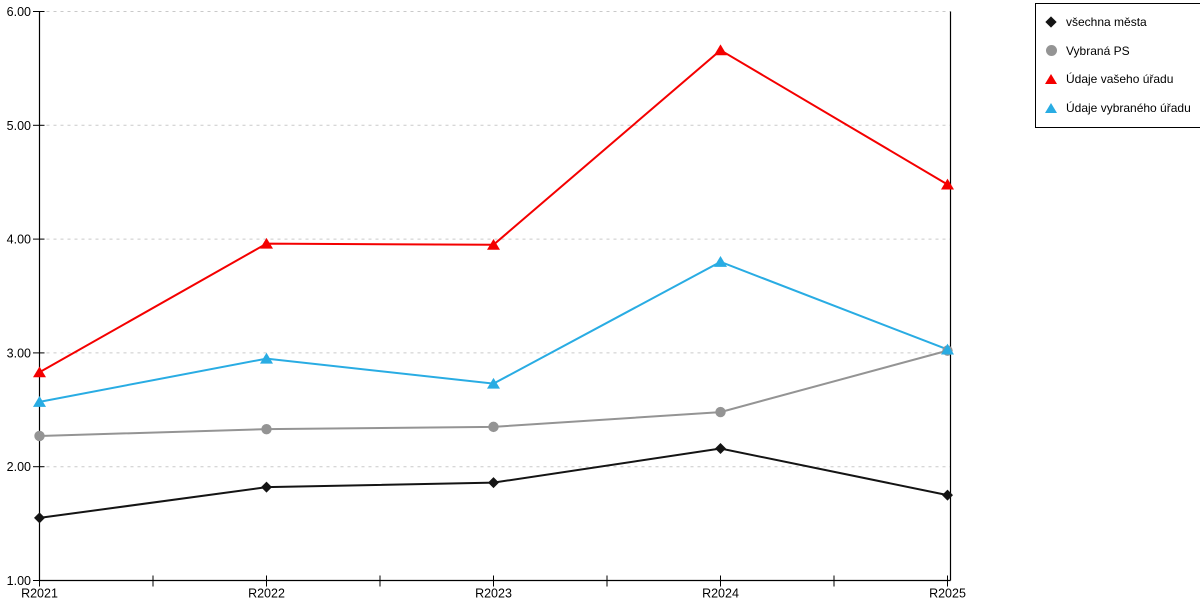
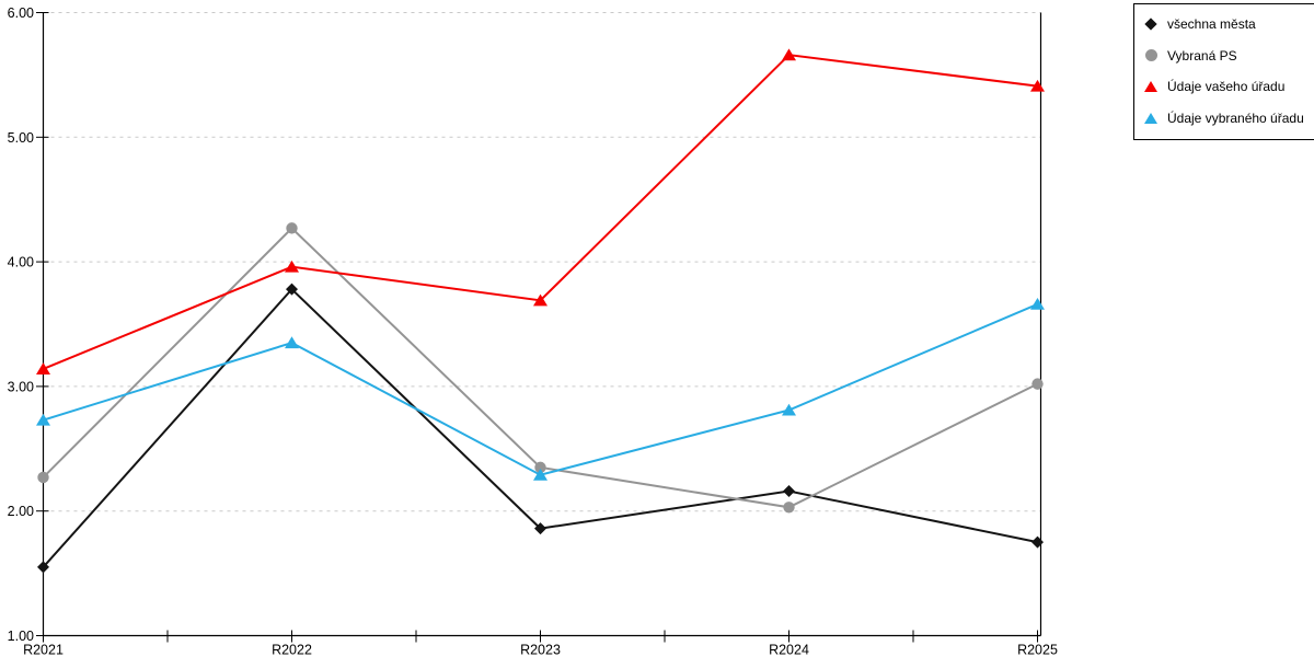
Údaje vašeho úřadu/R2021: 2.83 -> 3.14
Údaje vybraného úřadu/R2021: 2.57 -> 2.73
všechna města/R2022: 1.82 -> 3.78
Vybraná PS/R2022: 2.33 -> 4.27
Údaje vybraného úřadu/R2022: 2.95 -> 3.35
Údaje vašeho úřadu/R2023: 3.95 -> 3.69
Údaje vybraného úřadu/R2023: 2.73 -> 2.29
Vybraná PS/R2024: 2.48 -> 2.03
Údaje vybraného úřadu/R2024: 3.80 -> 2.81
Údaje vašeho úřadu/R2025: 4.48 -> 5.41
Údaje vybraného úřadu/R2025: 3.03 -> 3.66
